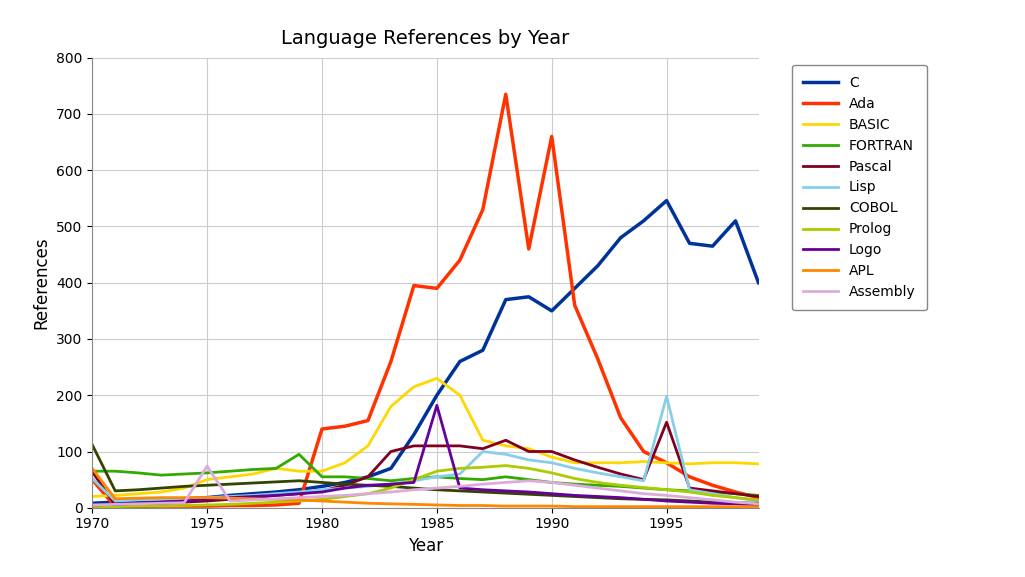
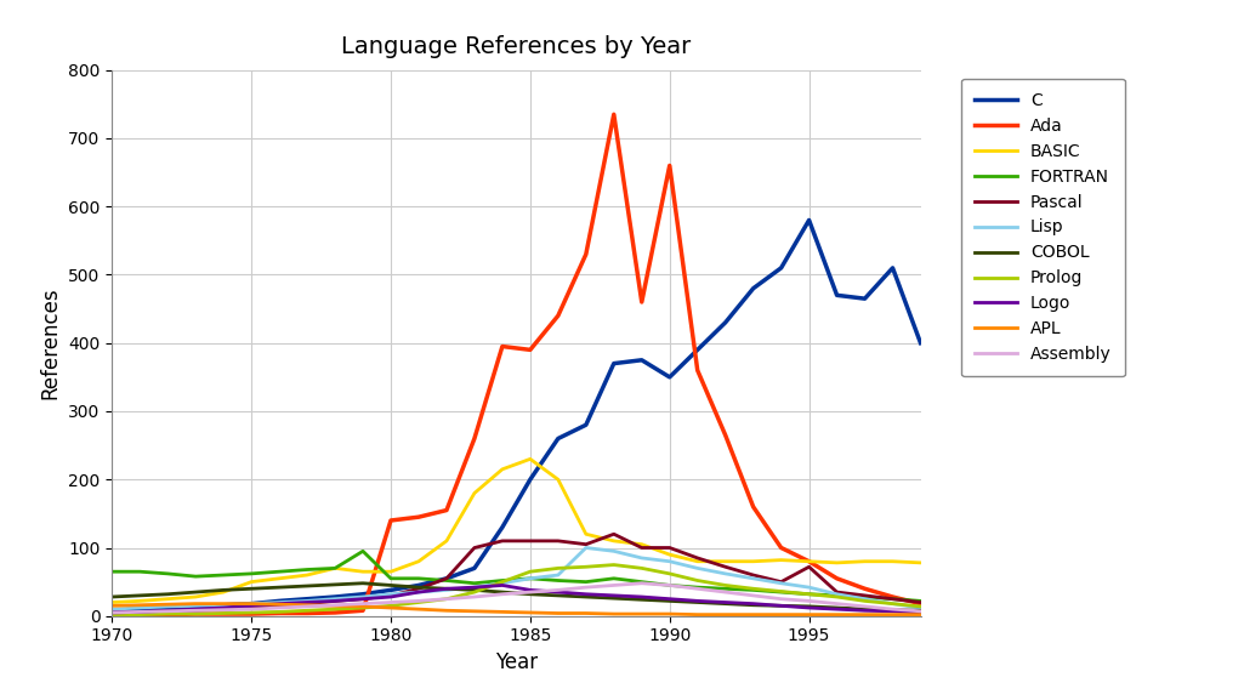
Ada/1970: 50 -> 2
Pascal/1970: 64 -> 5
Lisp/1970: 52 -> 10
COBOL/1970: 112 -> 28
APL/1970: 70 -> 15
Assembly/1975: 74 -> 10
Logo/1985: 182 -> 38
C/1995: 546 -> 580
Pascal/1995: 152 -> 72
Lisp/1995: 198 -> 42
